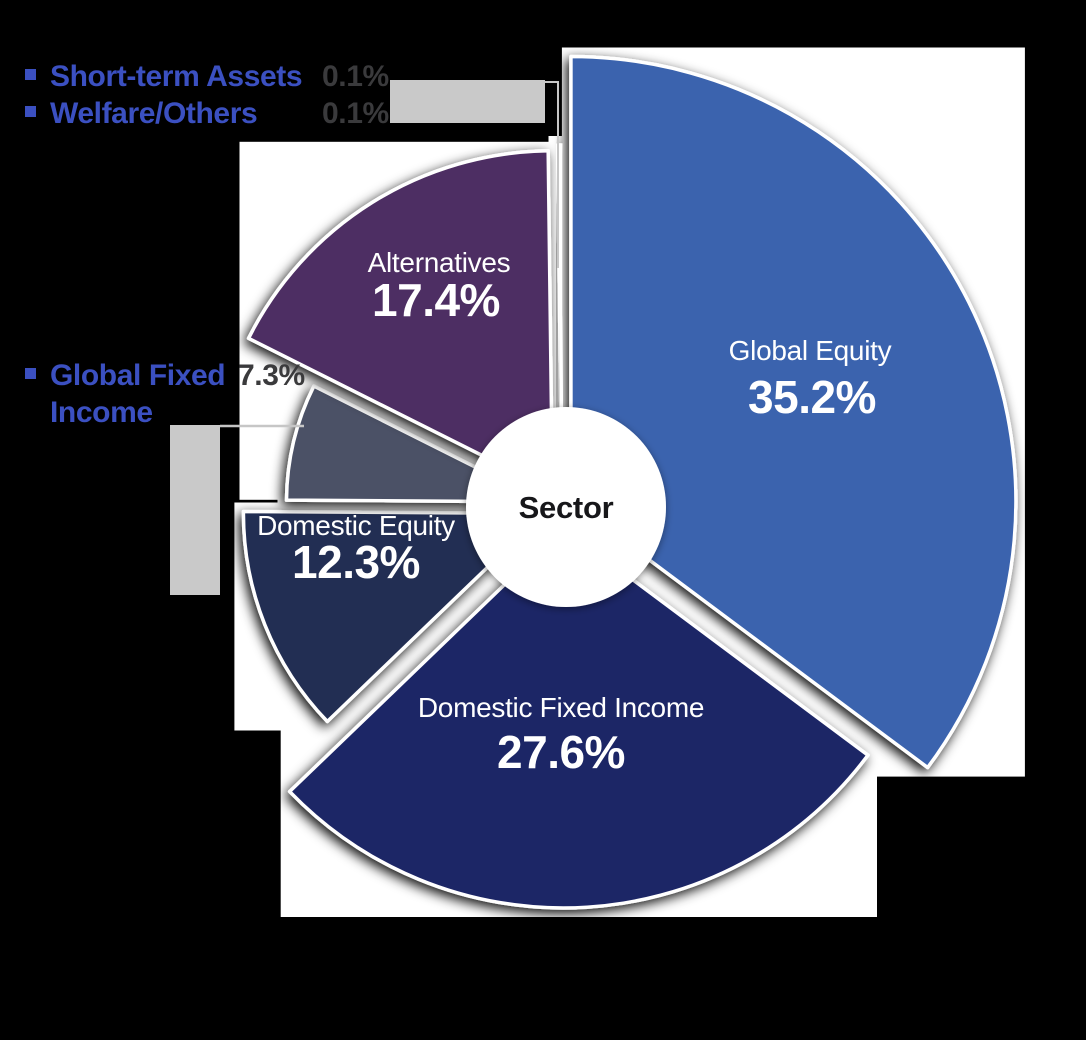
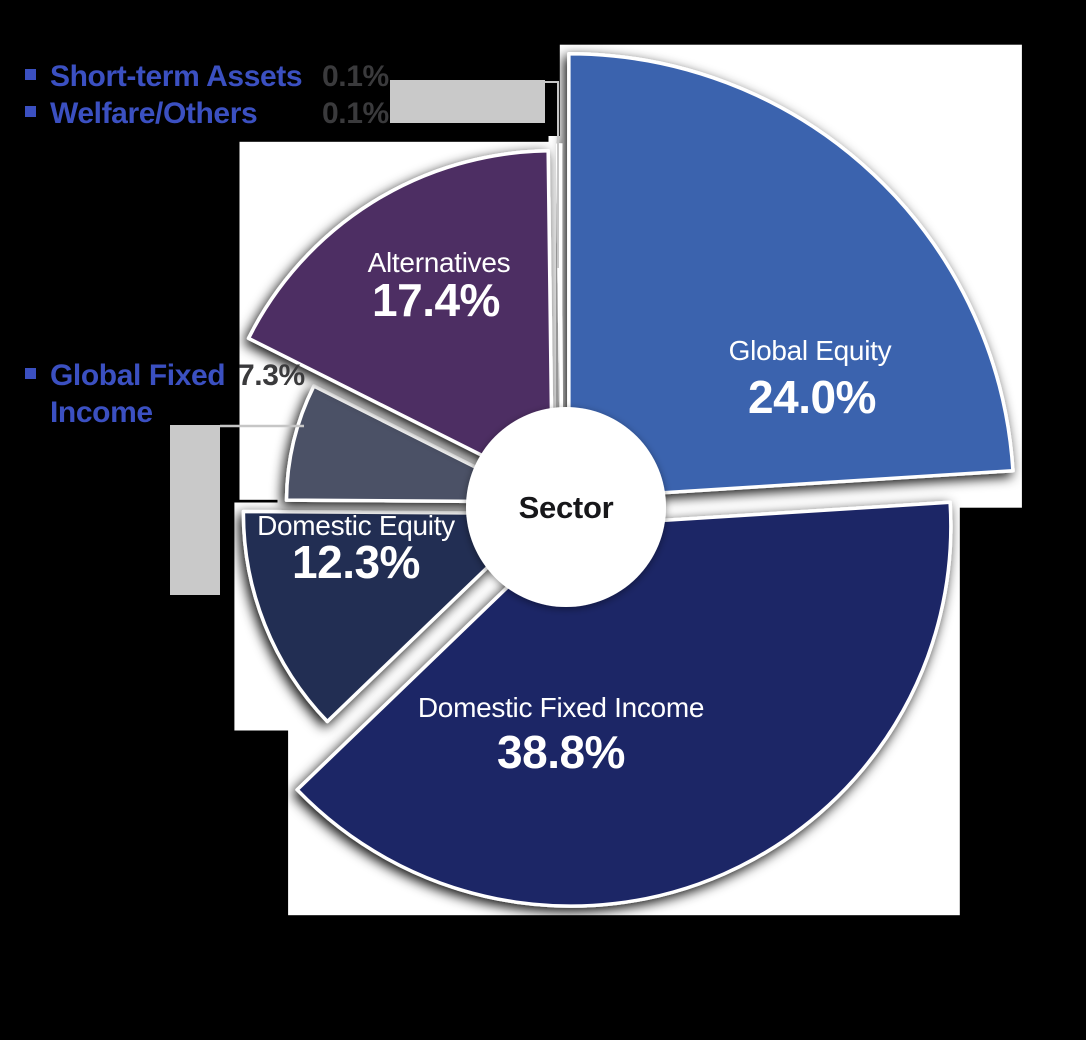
Global Equity: 35.2% -> 24.0%
Domestic Fixed Income: 27.6% -> 38.8%
